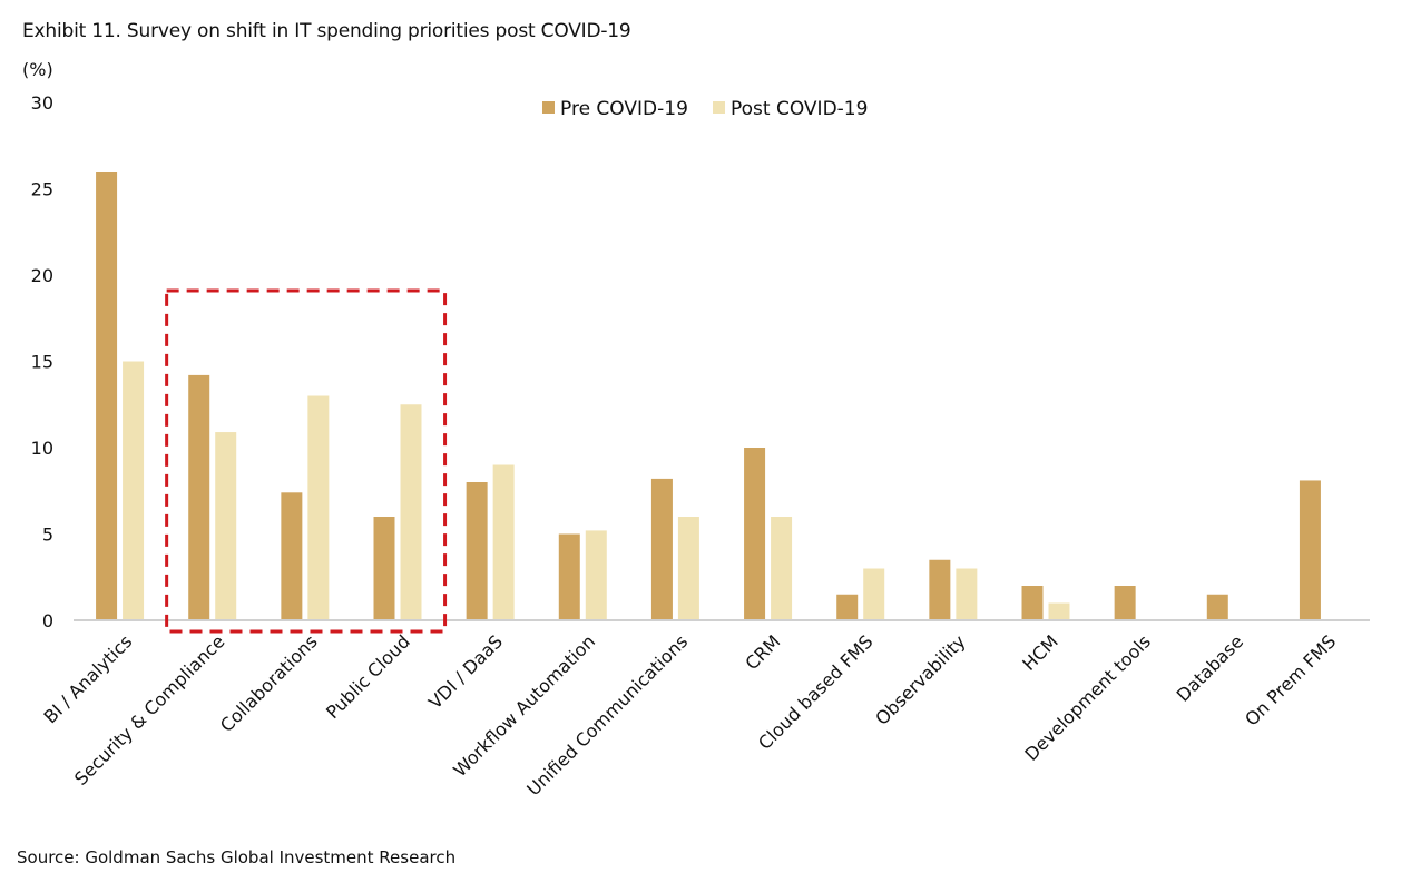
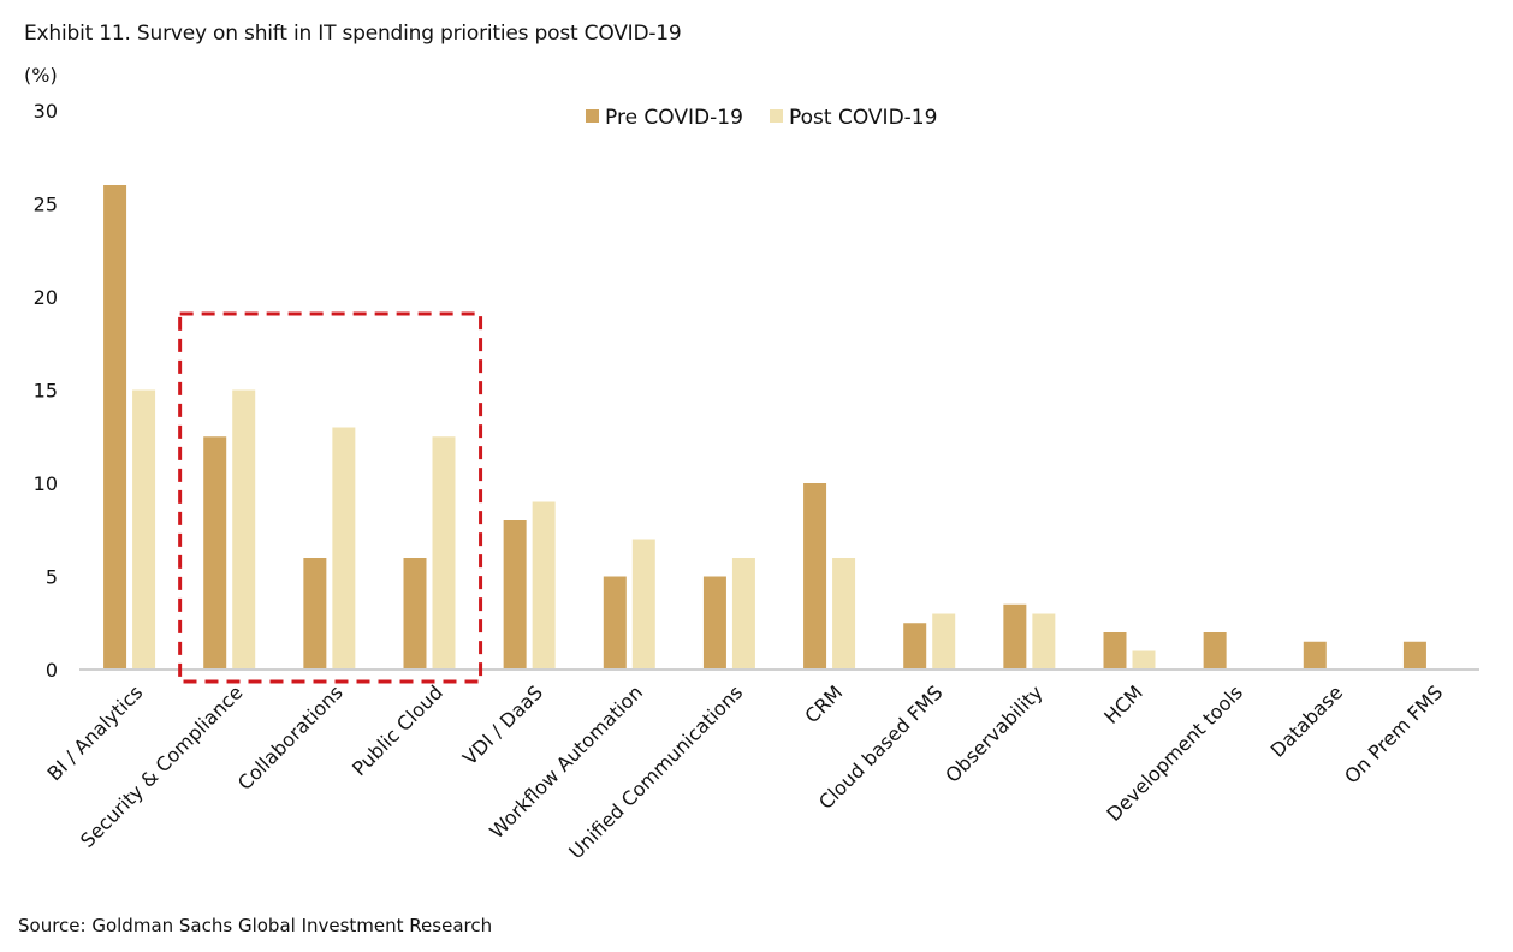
Pre COVID-19/Security & Compliance: 14.2 -> 12.5
Post COVID-19/Security & Compliance: 10.9 -> 15.0
Pre COVID-19/Collaborations: 7.4 -> 6.0
Post COVID-19/Workflow Automation: 5.2 -> 7.0
Pre COVID-19/Unified Communications: 8.2 -> 5.0
Pre COVID-19/Cloud based FMS: 1.5 -> 2.5
Pre COVID-19/On Prem FMS: 8.1 -> 1.5
